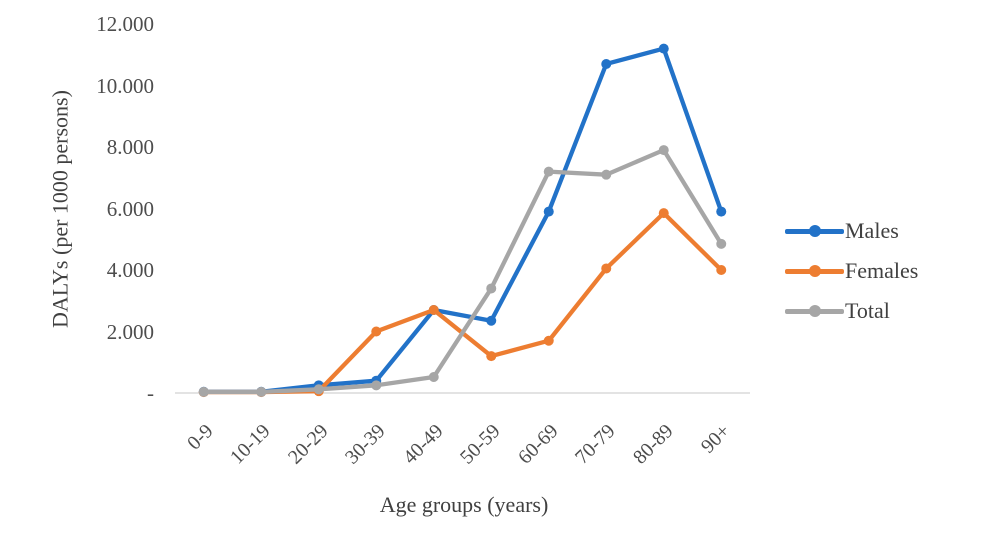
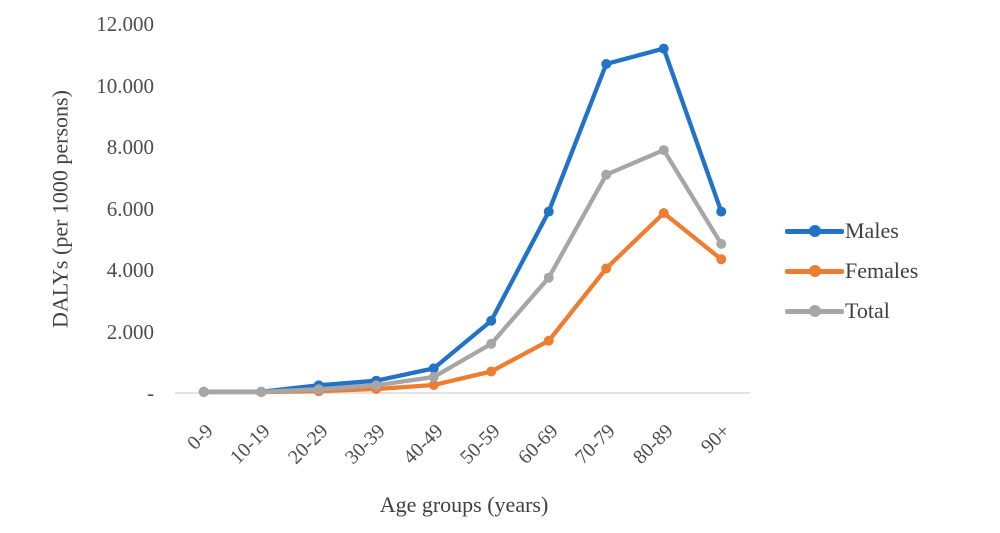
Females/30-39: 2000 -> 100
Males/40-49: 2700 -> 800
Females/40-49: 2700 -> 300
Females/50-59: 1200 -> 700
Total/50-59: 3400 -> 1600
Total/60-69: 7200 -> 3800
Females/90+: 4000 -> 4400
